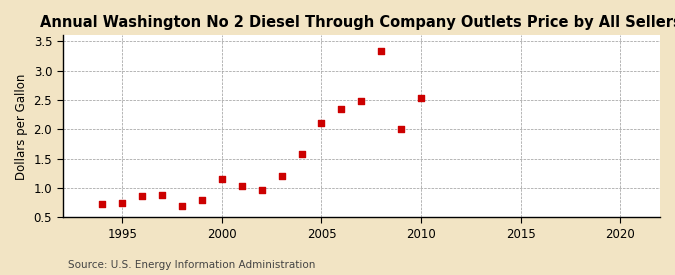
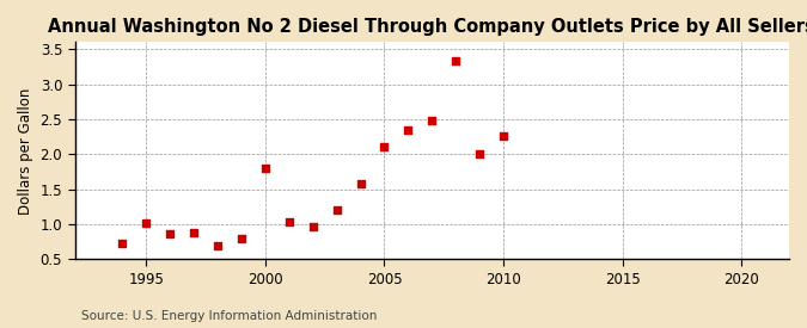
1995: 0.75 -> 1.02
2000: 1.15 -> 1.80
2010: 2.53 -> 2.26
